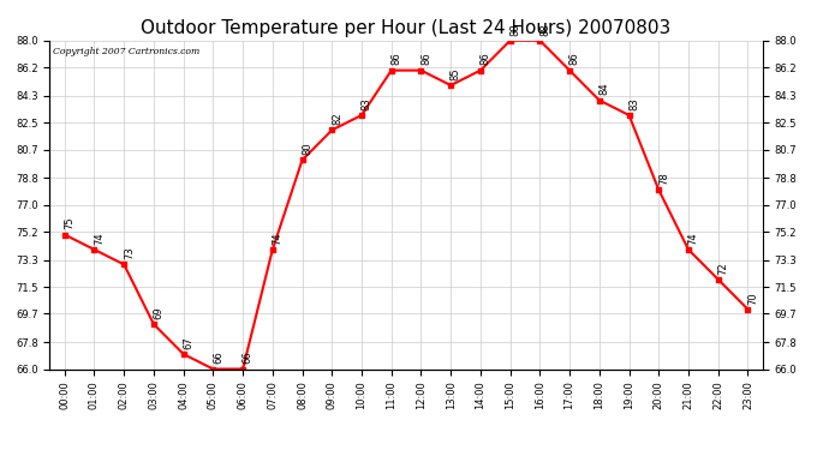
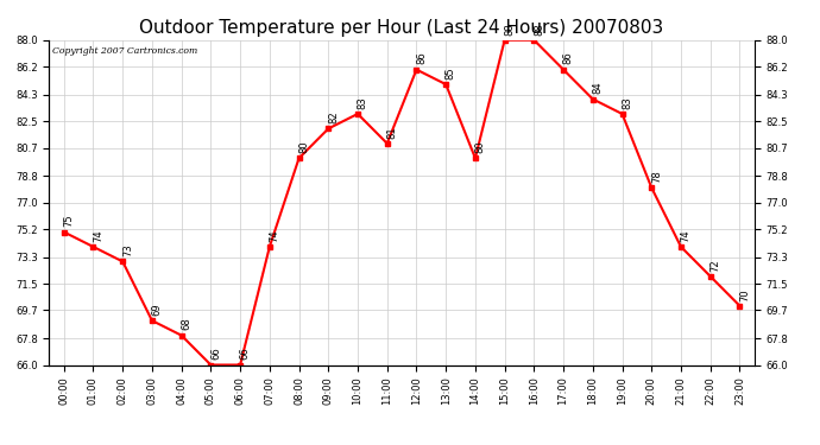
04:00: 67 -> 68
11:00: 86 -> 81
14:00: 86 -> 80
